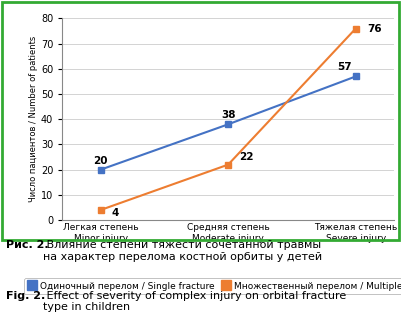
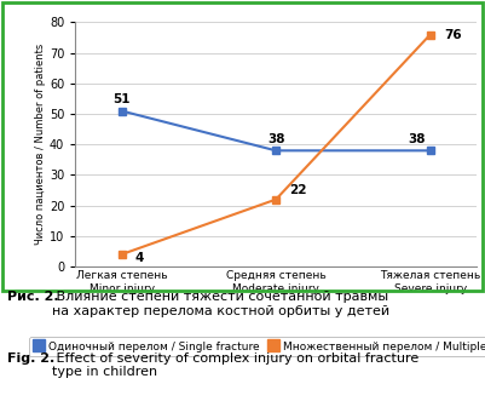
Одиночный перелом / Single fracture/Легкая степень Minor injury: 20 -> 51
Одиночный перелом / Single fracture/Тяжелая степень Severe injury: 57 -> 38
